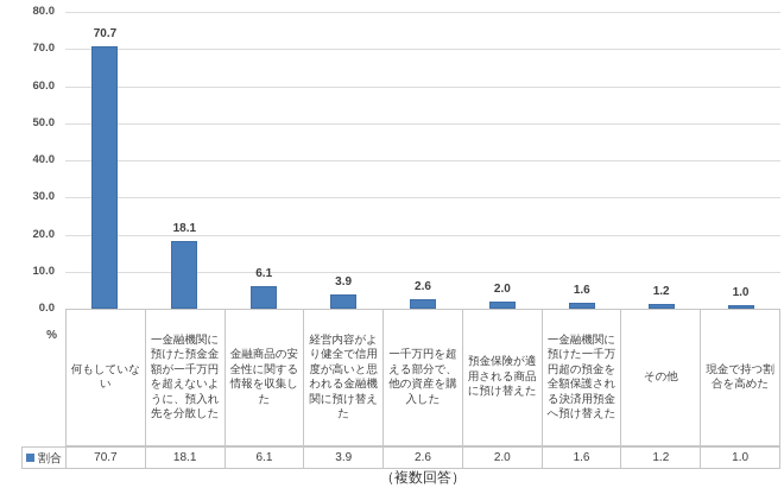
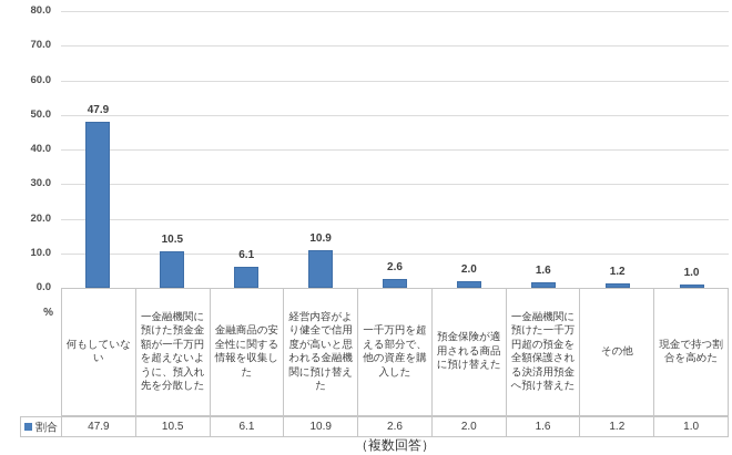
何もしていない: 70.7 -> 47.9
一金融機関に預けた預金金額が一千万円を超えないように、預入れ先を分散した: 18.1 -> 10.5
経営内容がより健全で信用度が高いと思われる金融機関に預け替えた: 3.9 -> 10.9
